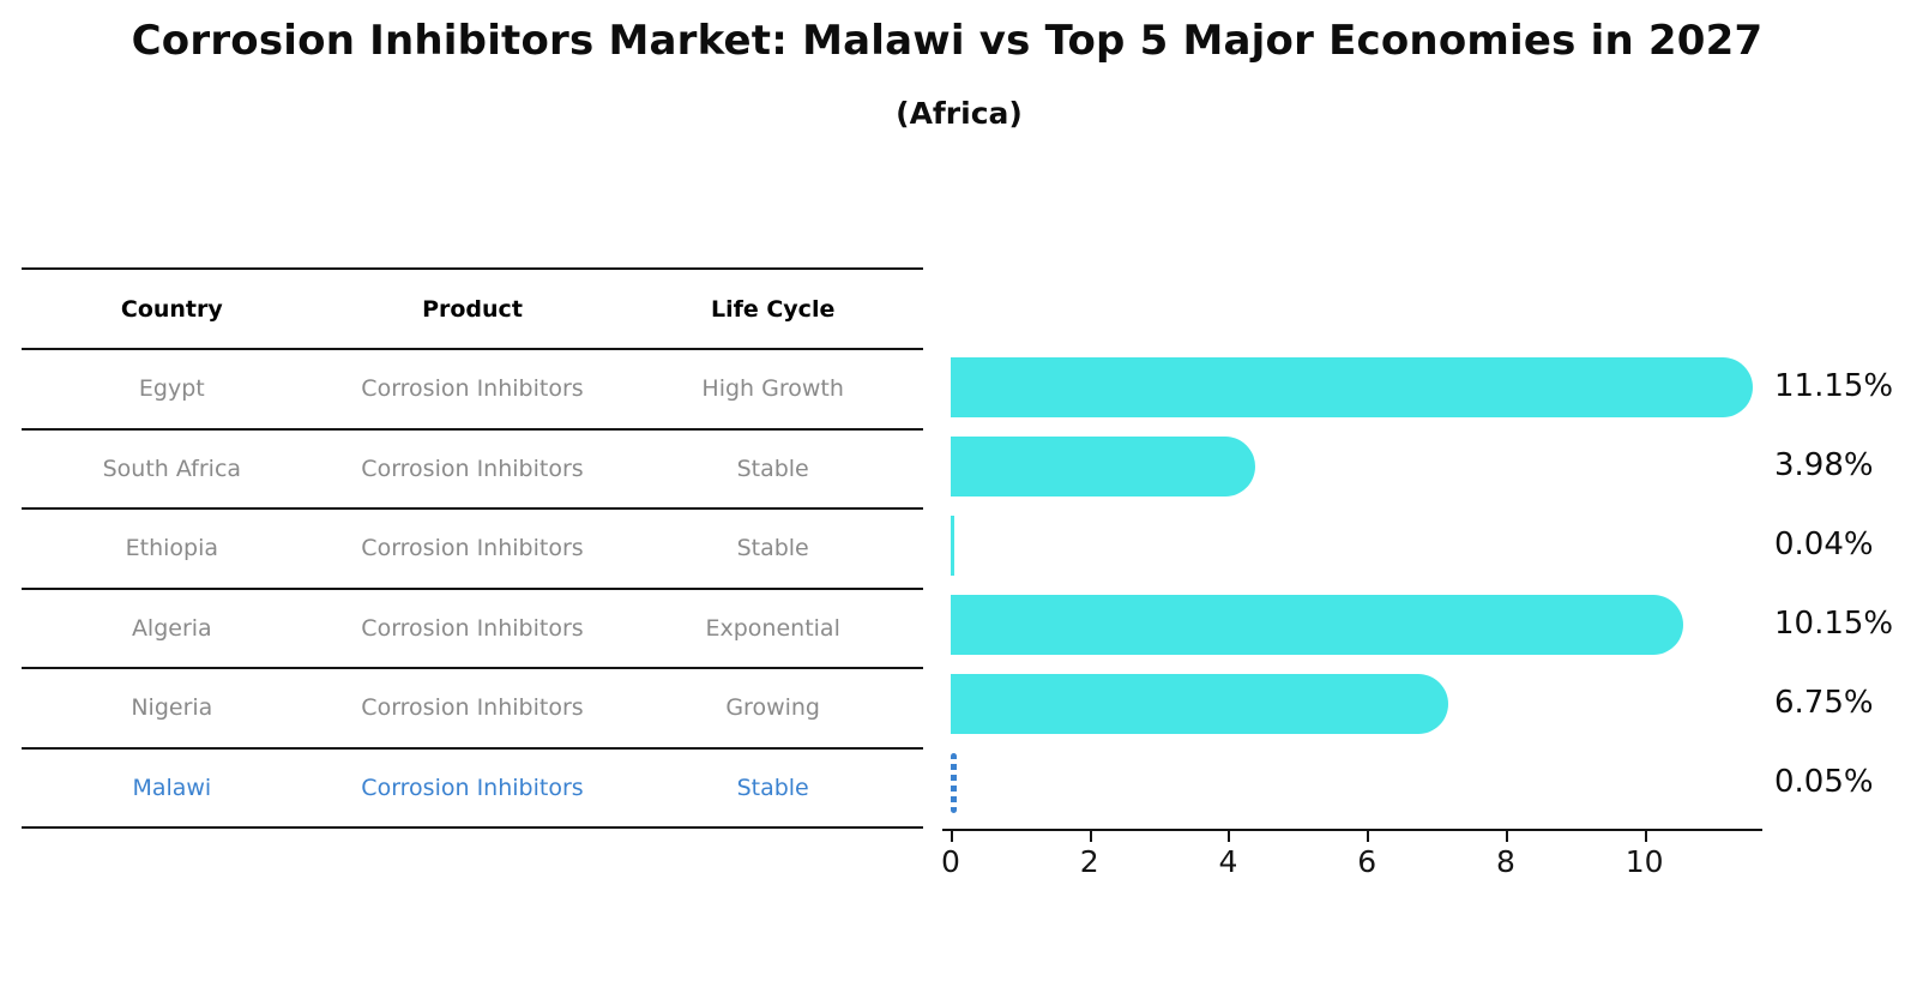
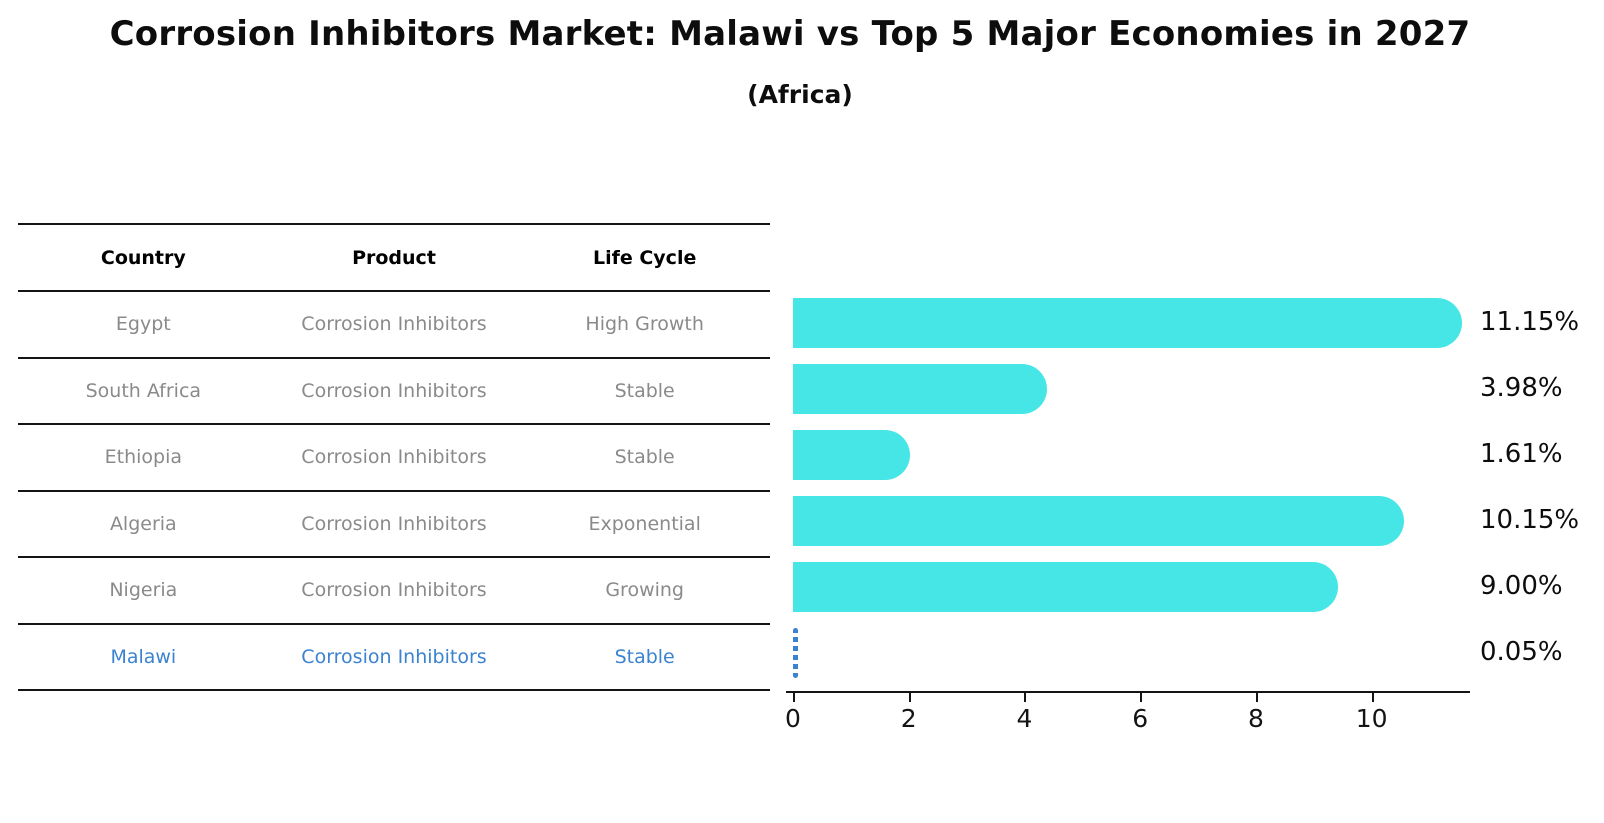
Ethiopia: 0.04% -> 1.61%
Nigeria: 6.75% -> 9.00%
